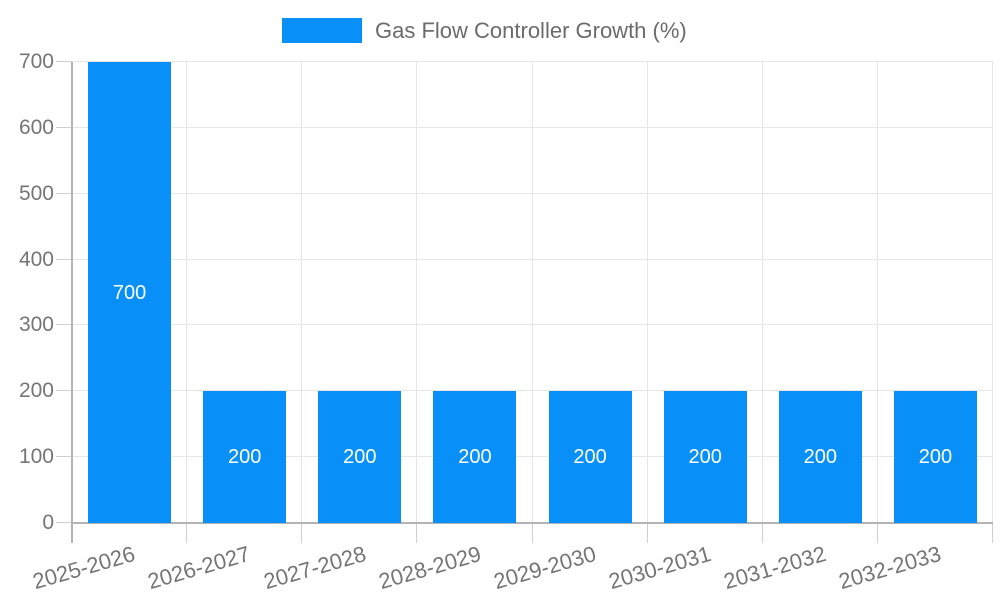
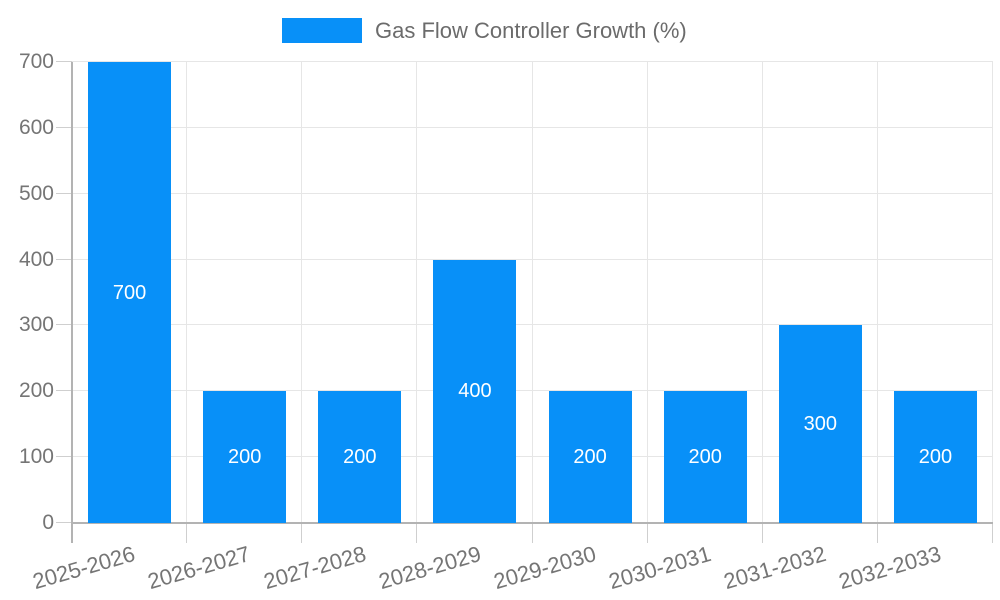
2028-2029: 200 -> 400
2031-2032: 200 -> 300
